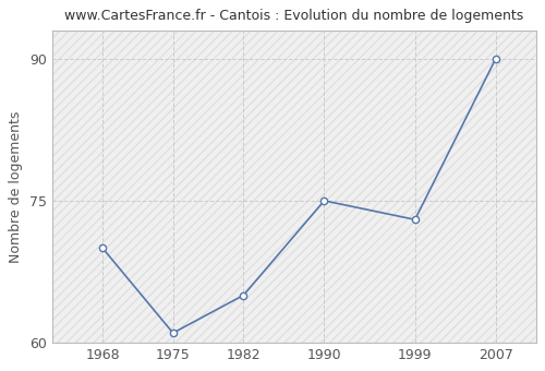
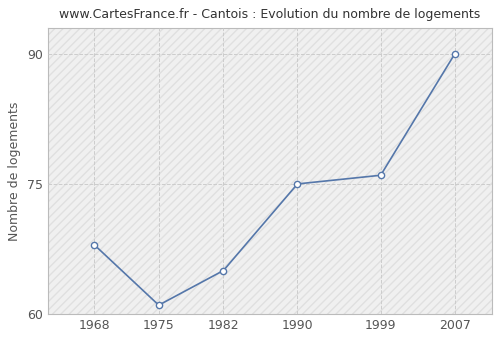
1968: 70 -> 68
1999: 73 -> 76
